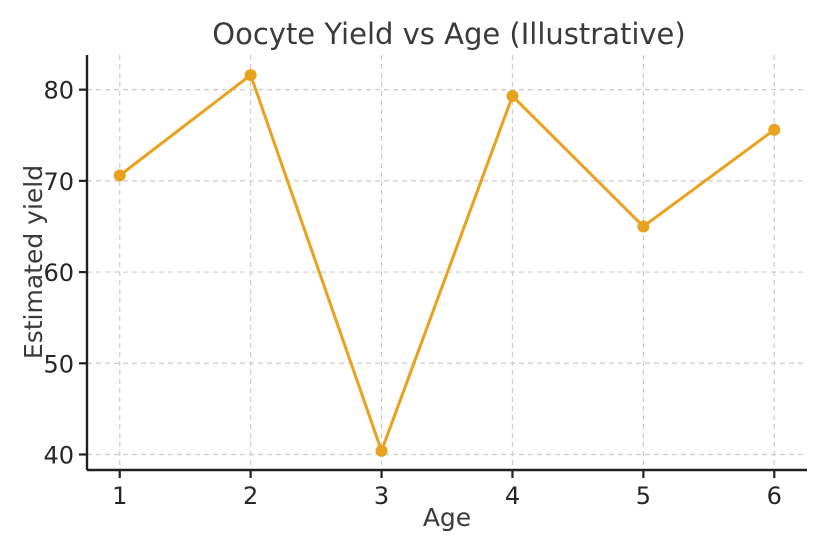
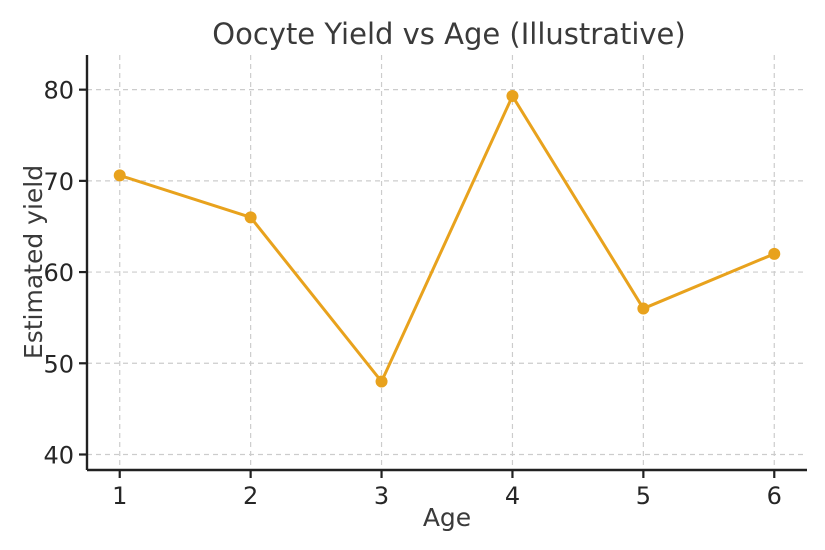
2: 82 -> 66
3: 40 -> 48
5: 65 -> 56
6: 76 -> 62
